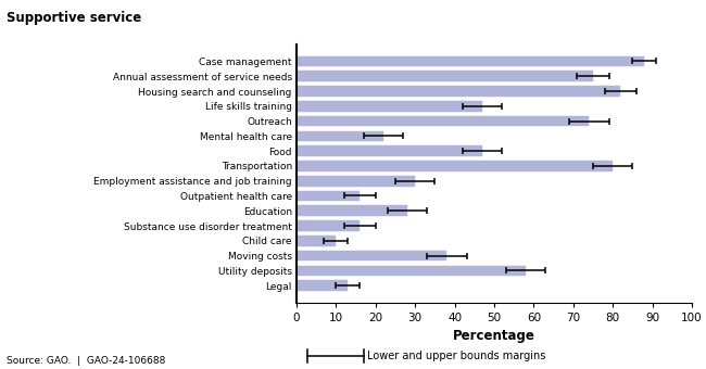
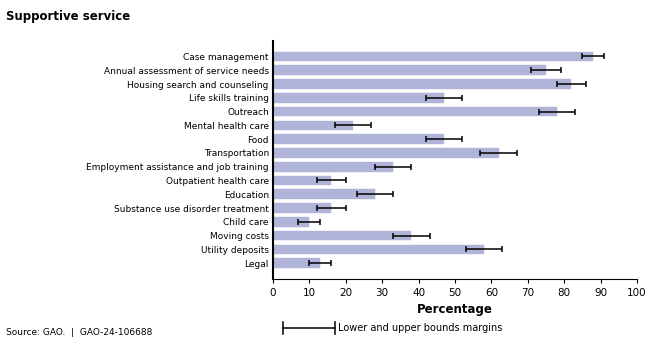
Outreach: 74 -> 78
Transportation: 80 -> 62
Employment assistance and job training: 30 -> 33
